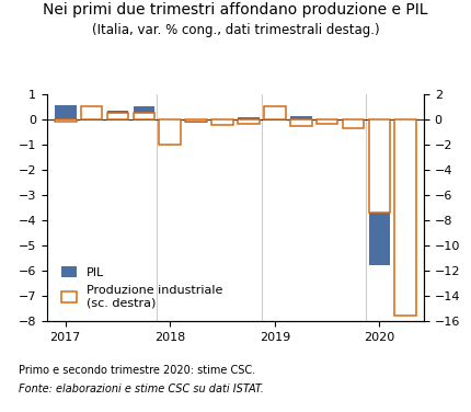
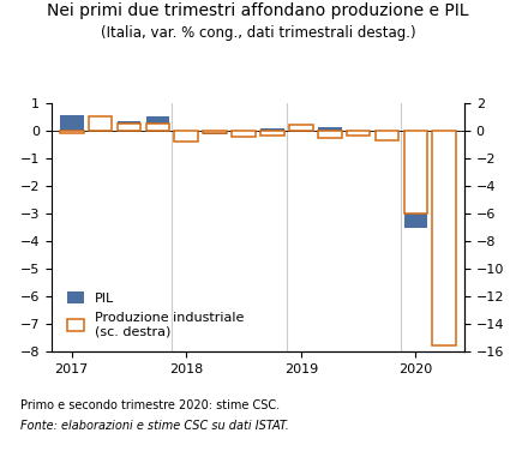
Produzione industriale (sc. destra)/2018: -2.0 -> -0.7
Produzione industriale (sc. destra)/2019: 1.1 -> 0.5
PIL/2020: -5.75 -> -3.50
Produzione industriale (sc. destra)/2020: -7.4 -> -6.0
